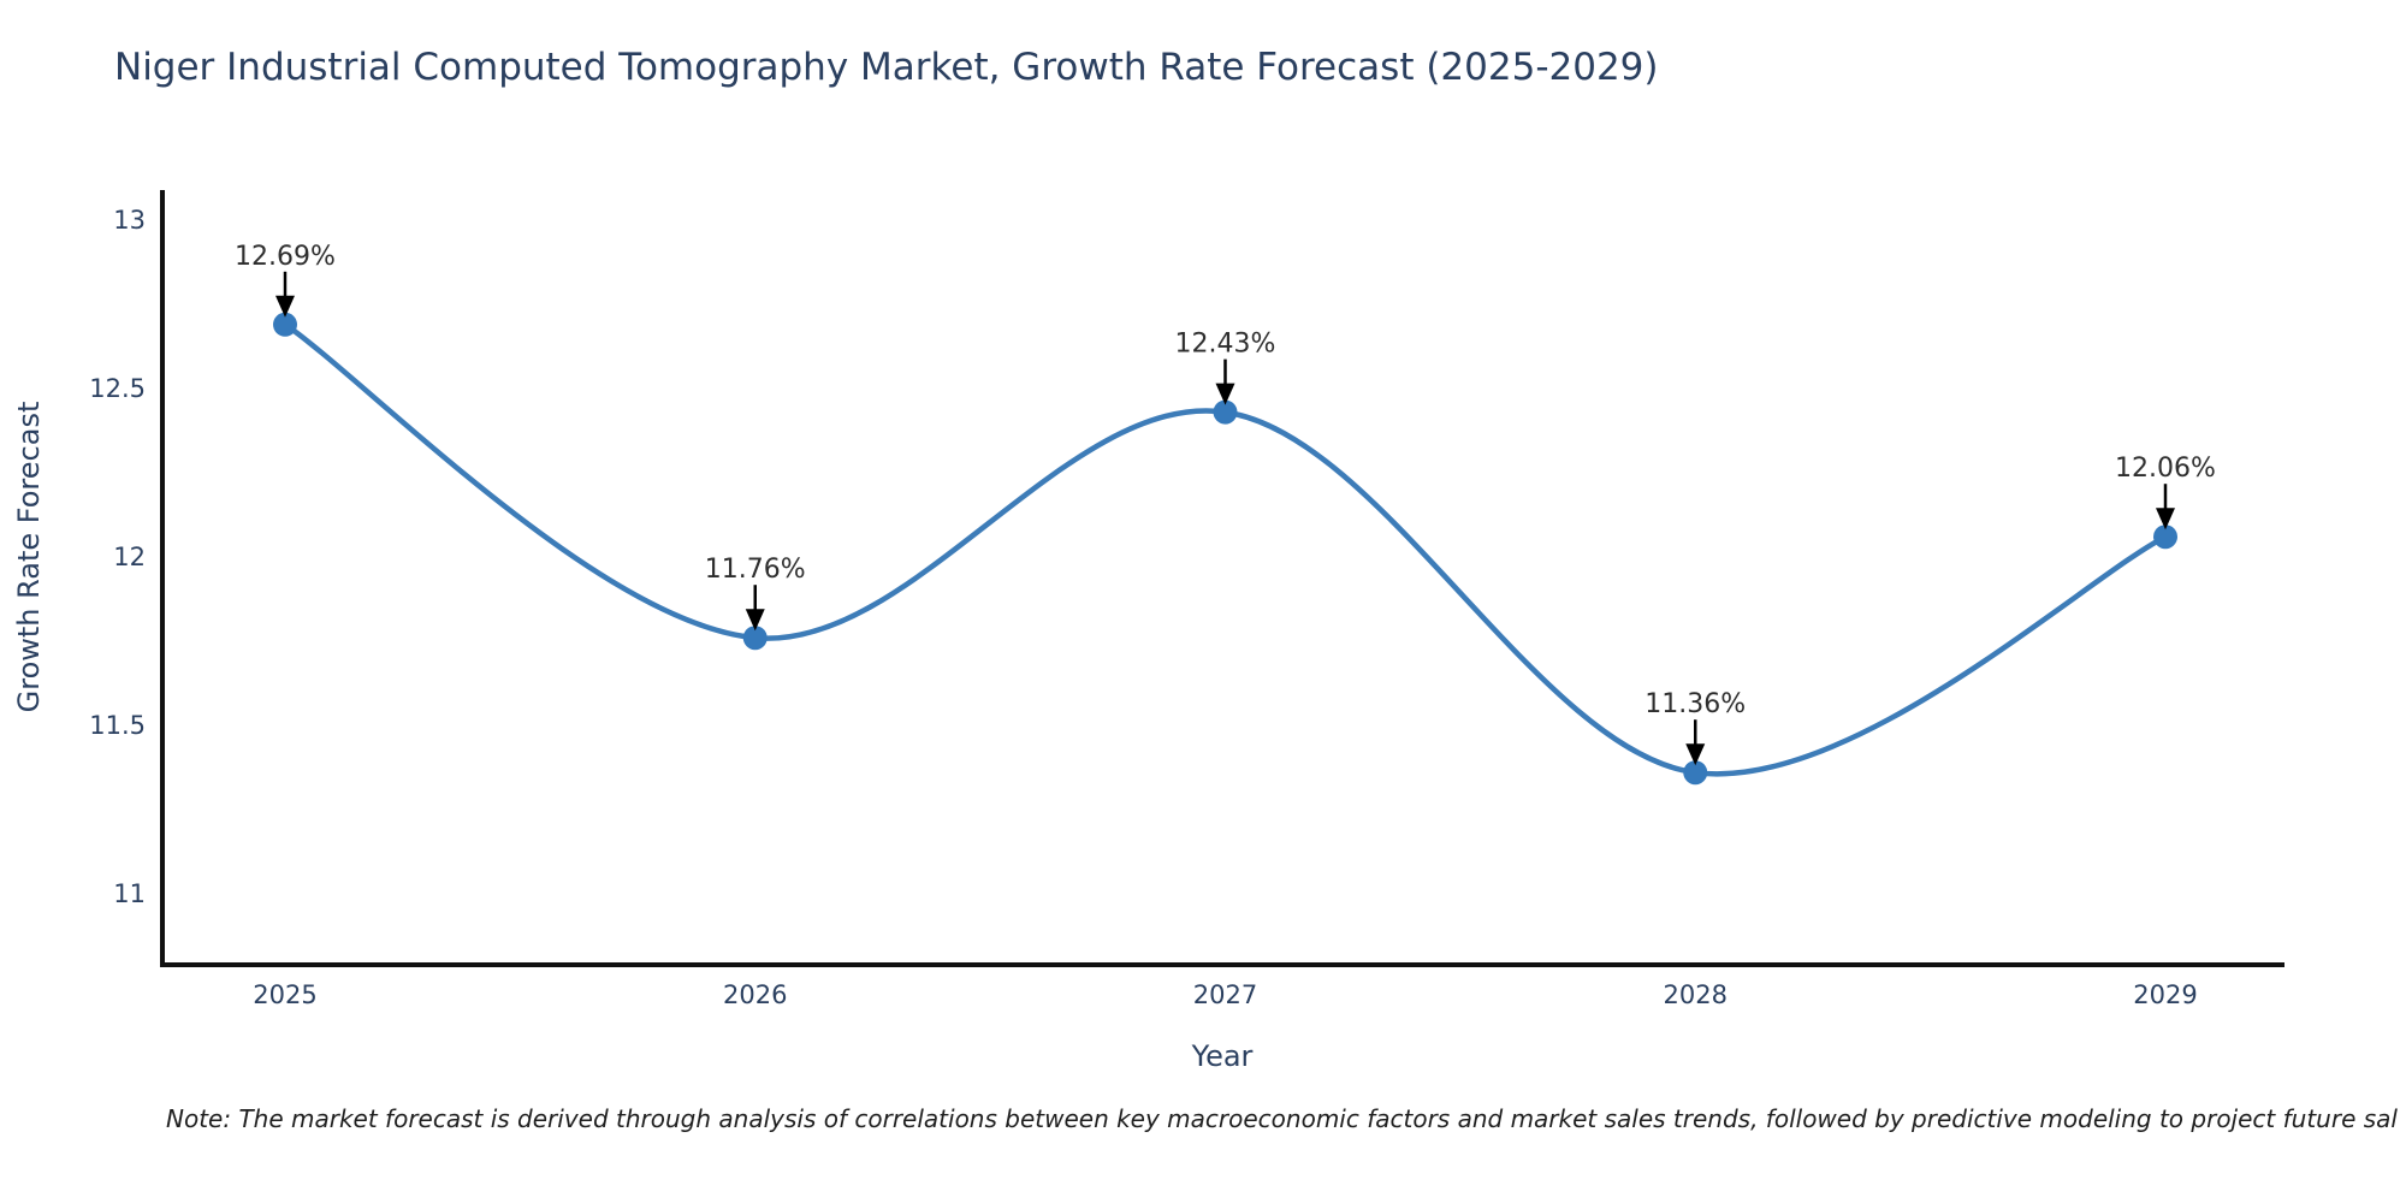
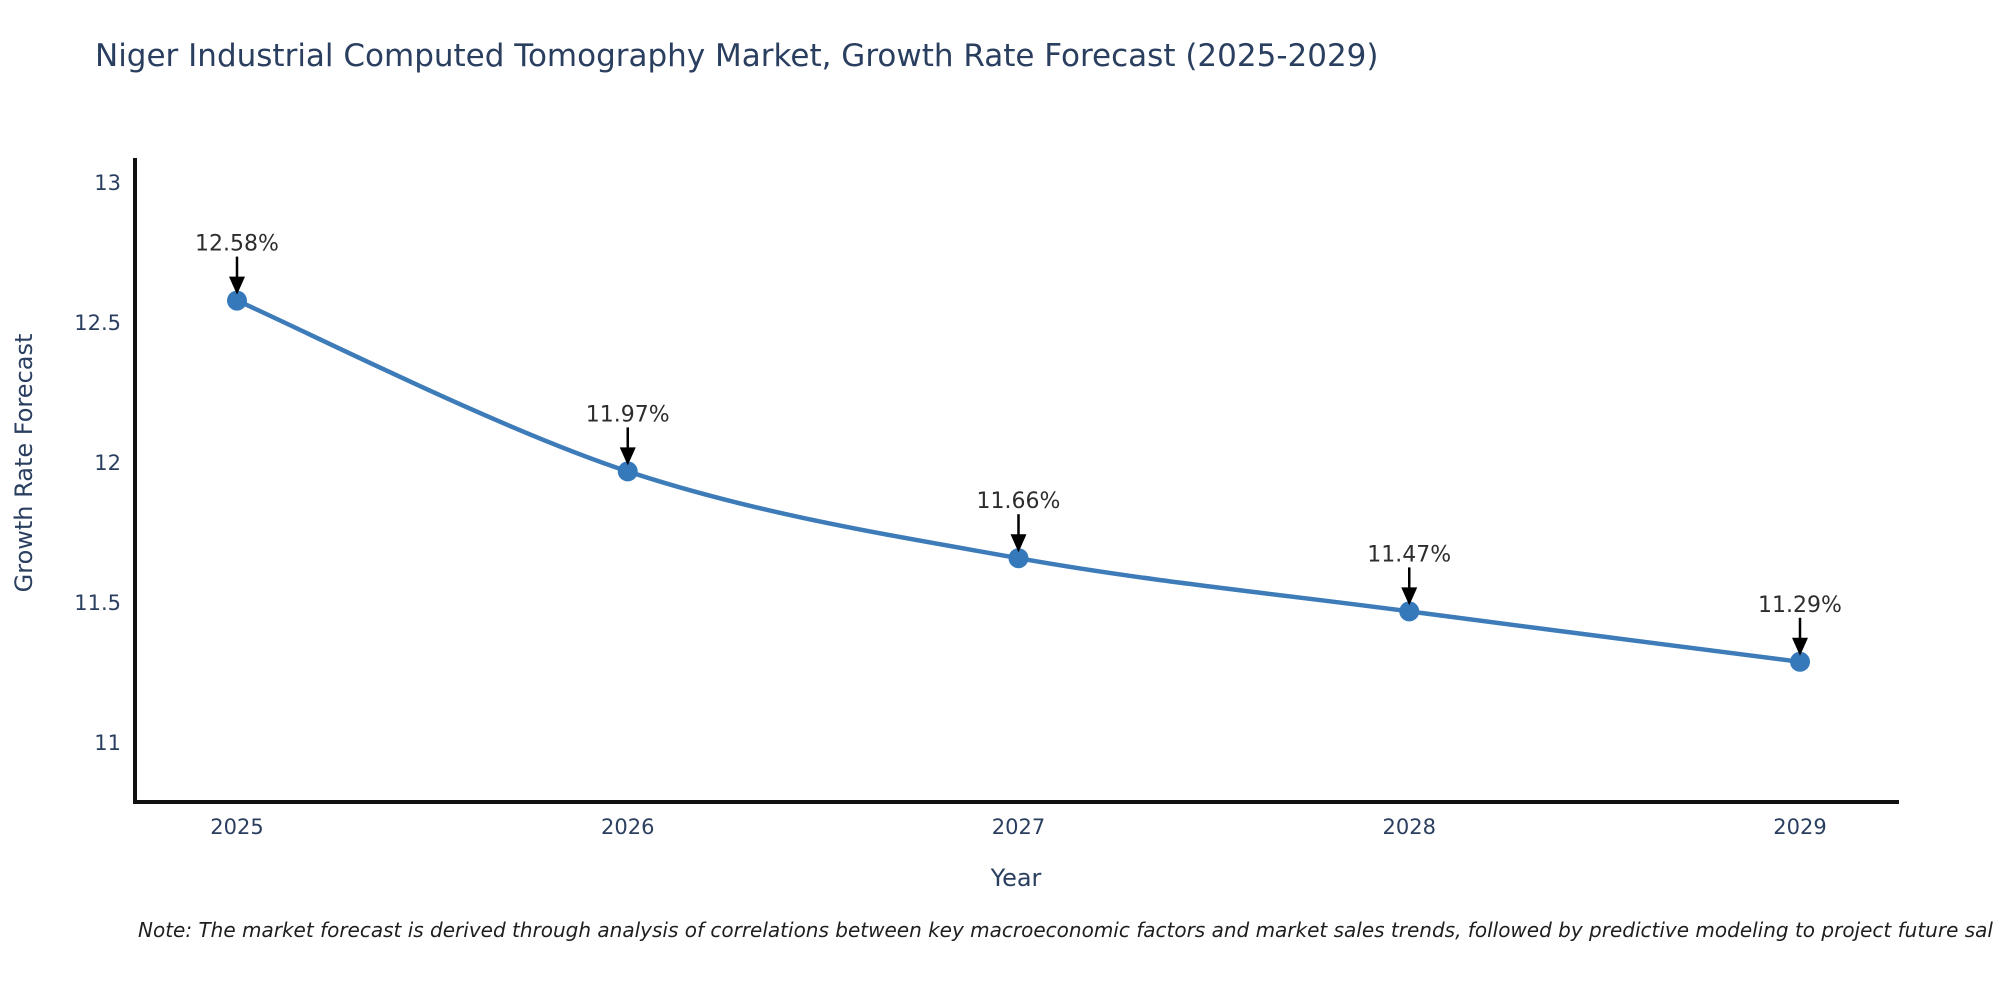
2025: 12.69% -> 12.58%
2026: 11.76% -> 11.97%
2027: 12.43% -> 11.66%
2028: 11.36% -> 11.47%
2029: 12.06% -> 11.29%
